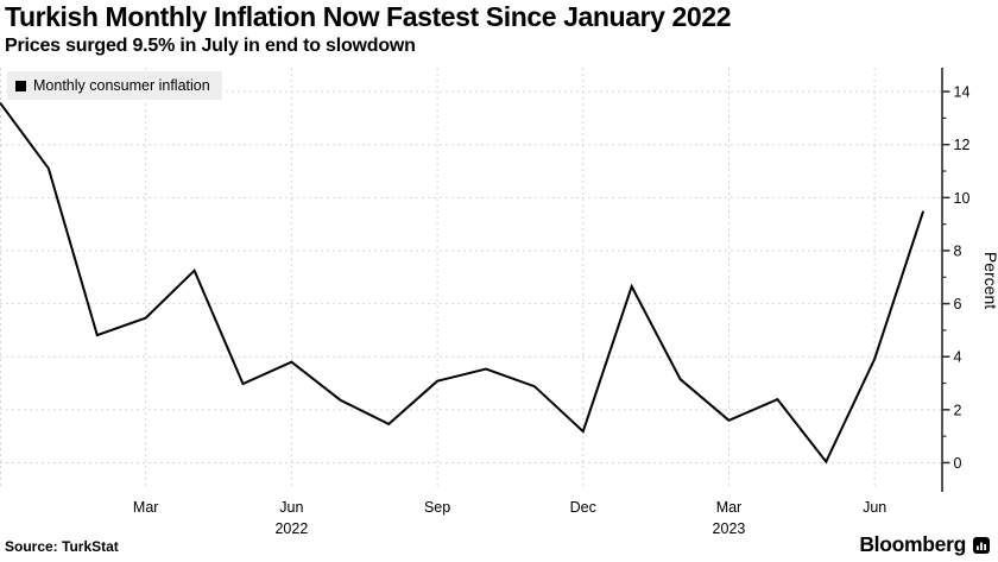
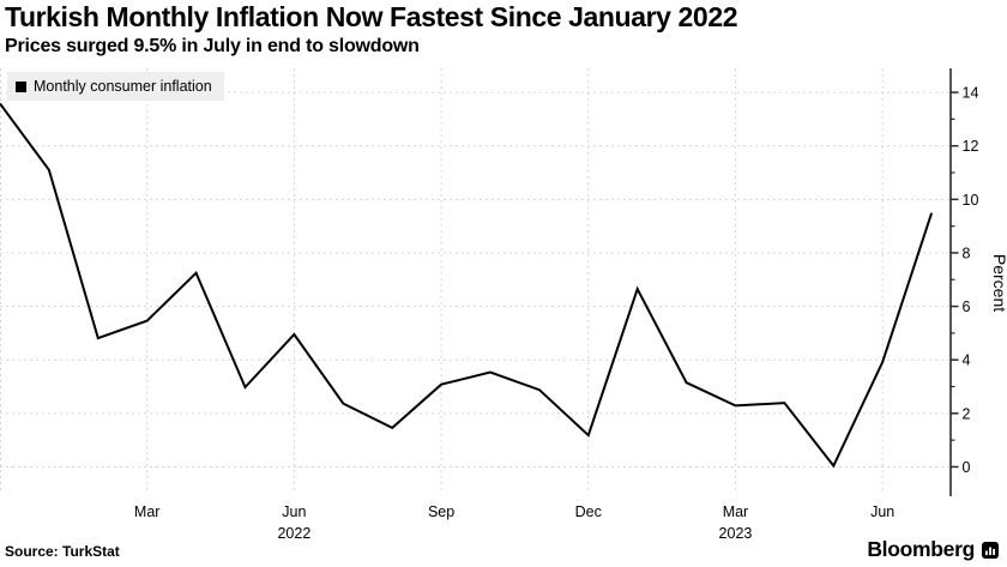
Jun 2022: 3.8 -> 5.0
Mar 2023: 1.6 -> 2.3
